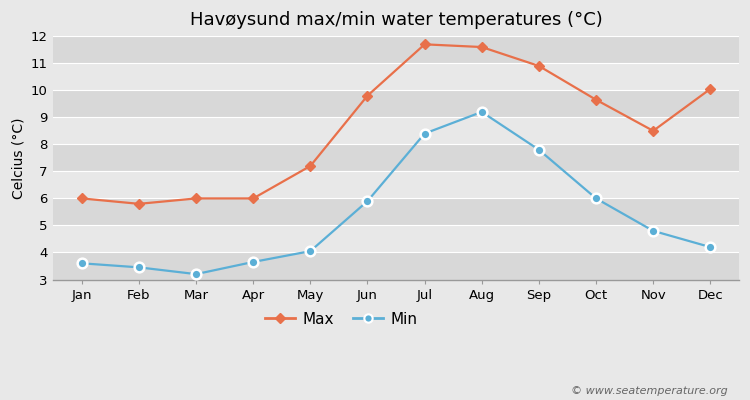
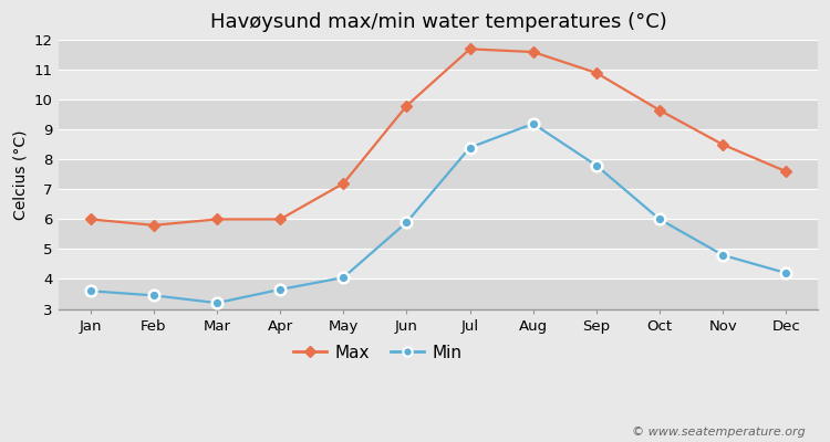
Max/Dec: 10.05 -> 7.60
